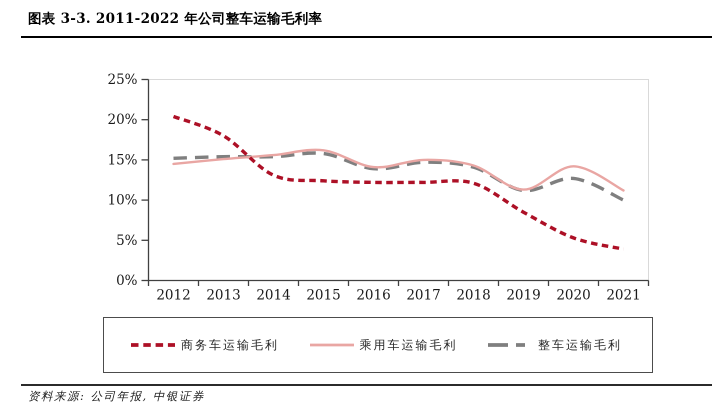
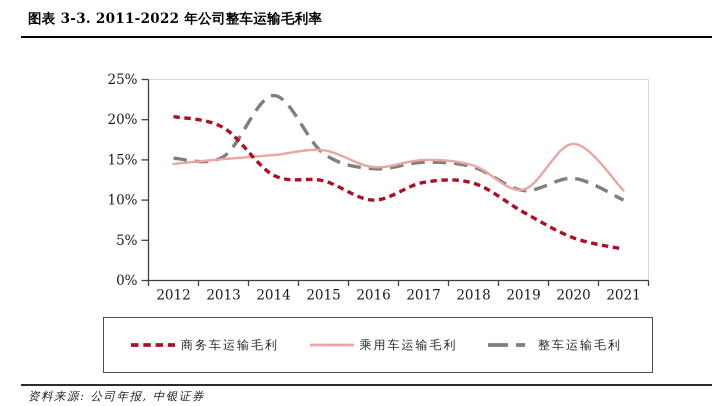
商务车运输毛利/2013: 18% -> 19%
整车运输毛利/2014: 15% -> 23%
商务车运输毛利/2016: 12% -> 10%
乘用车运输毛利/2020: 14% -> 17%
